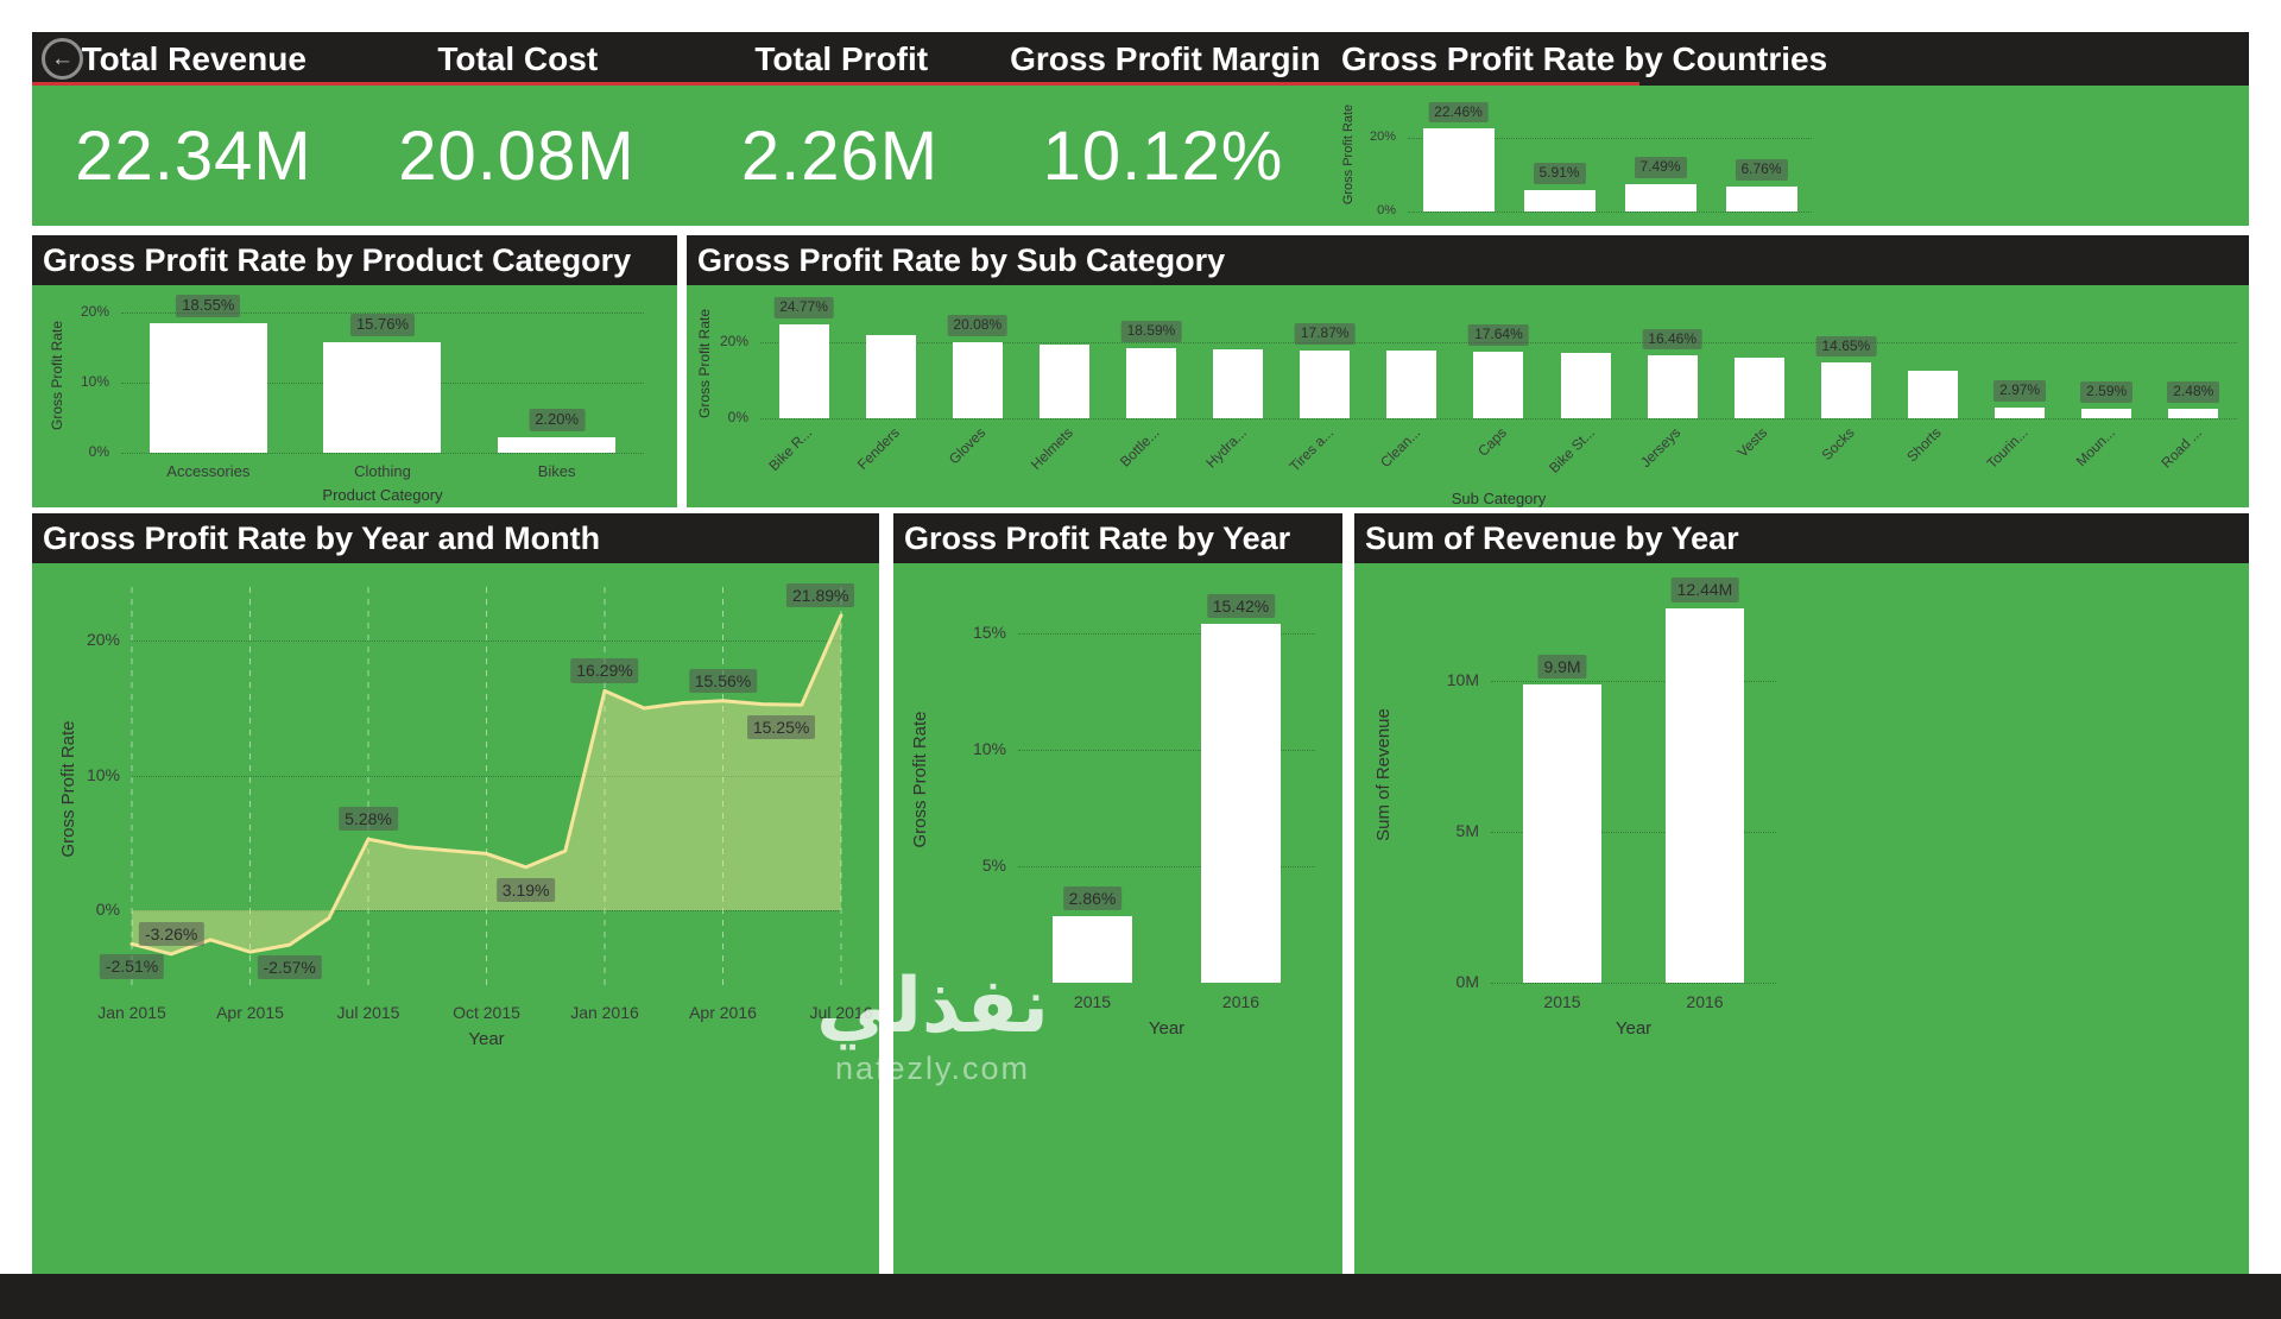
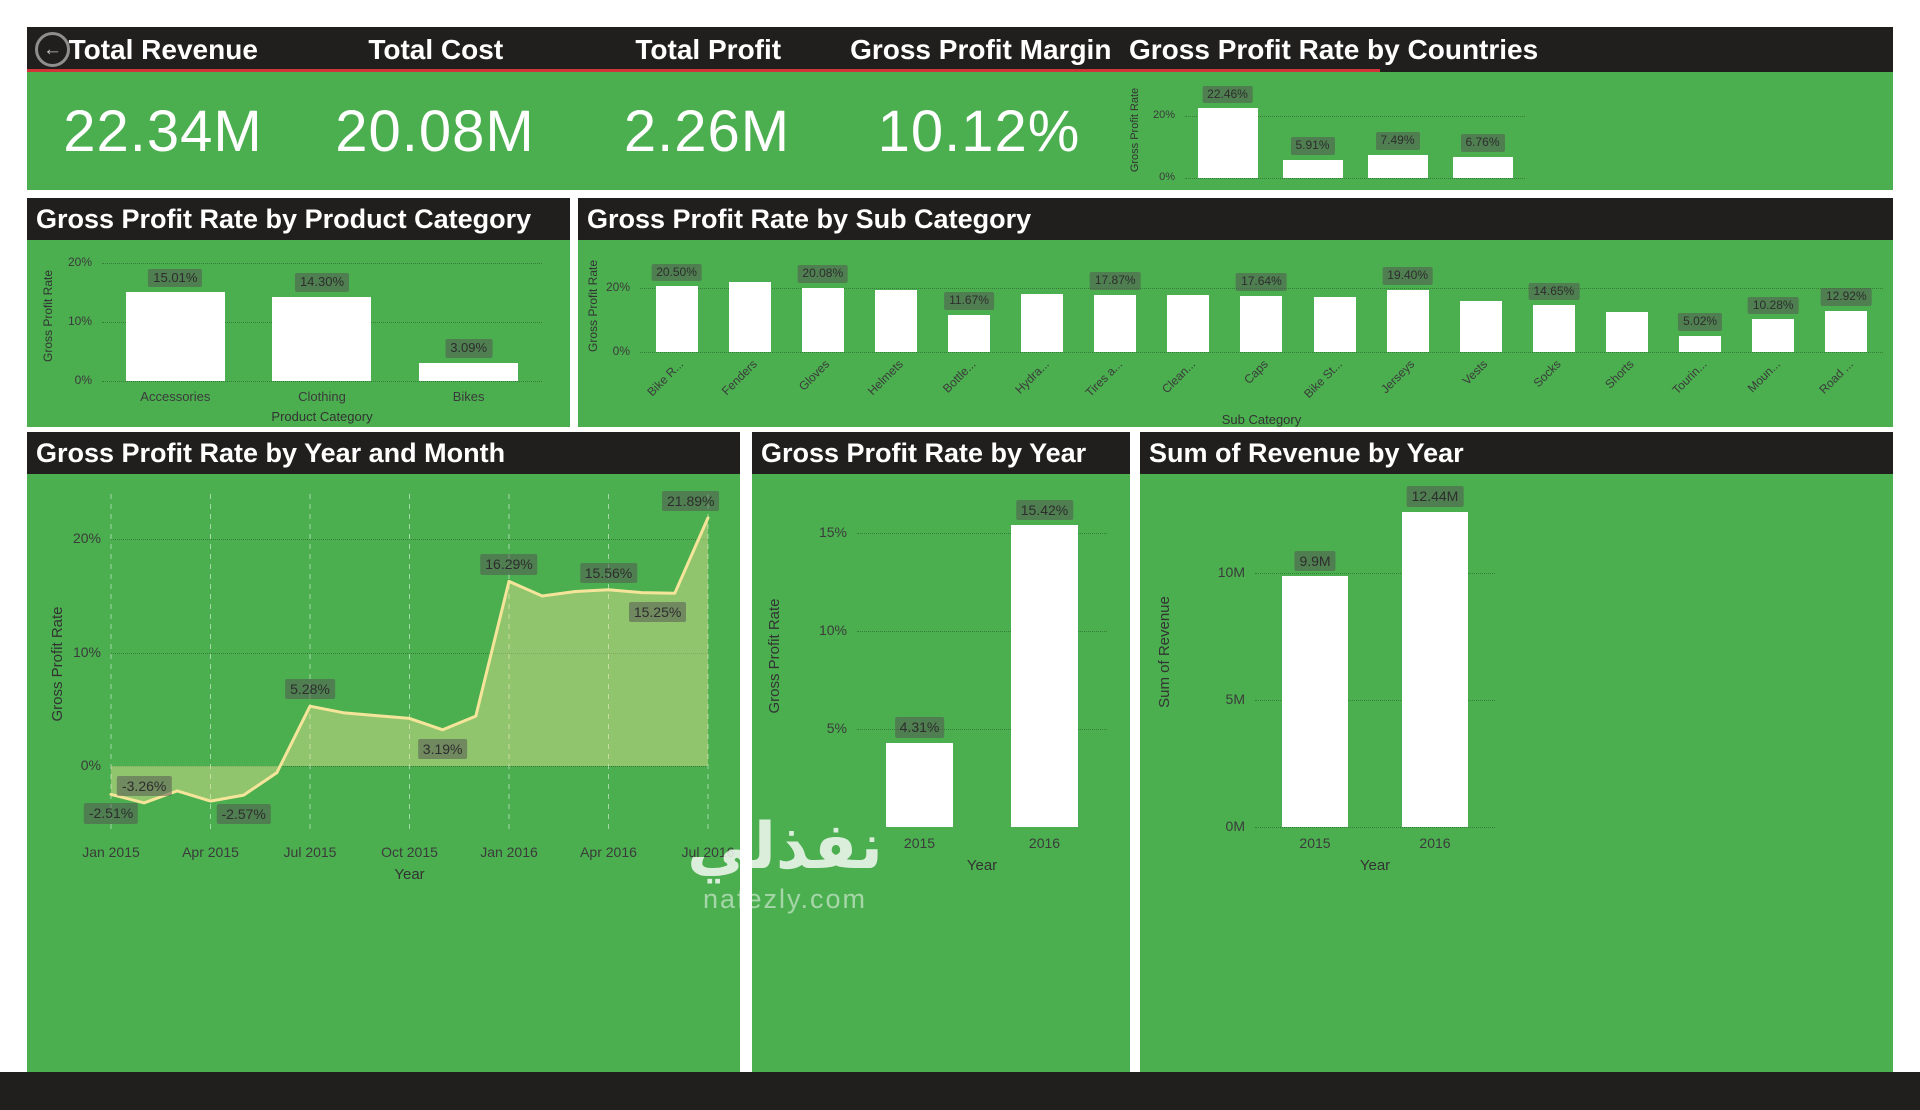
Gross Profit Rate by Product Category/Accessories: 18.55% -> 15.01%
Gross Profit Rate by Product Category/Clothing: 15.76% -> 14.30%
Gross Profit Rate by Product Category/Bikes: 2.20% -> 3.09%
Gross Profit Rate by Sub Category/Bike R...: 24.77% -> 20.50%
Gross Profit Rate by Sub Category/Bottle...: 18.59% -> 11.67%
Gross Profit Rate by Sub Category/Jerseys: 16.46% -> 19.40%
Gross Profit Rate by Sub Category/Tourin...: 2.97% -> 5.02%
Gross Profit Rate by Sub Category/Moun...: 2.59% -> 10.28%
Gross Profit Rate by Sub Category/Road ...: 2.48% -> 12.92%
Gross Profit Rate by Year/2015: 2.86% -> 4.31%
